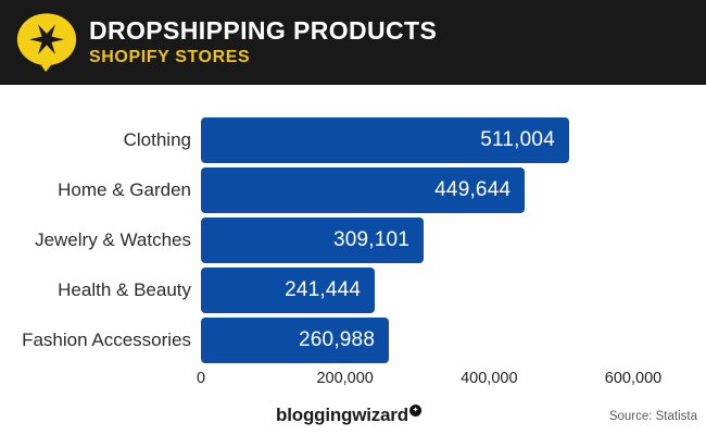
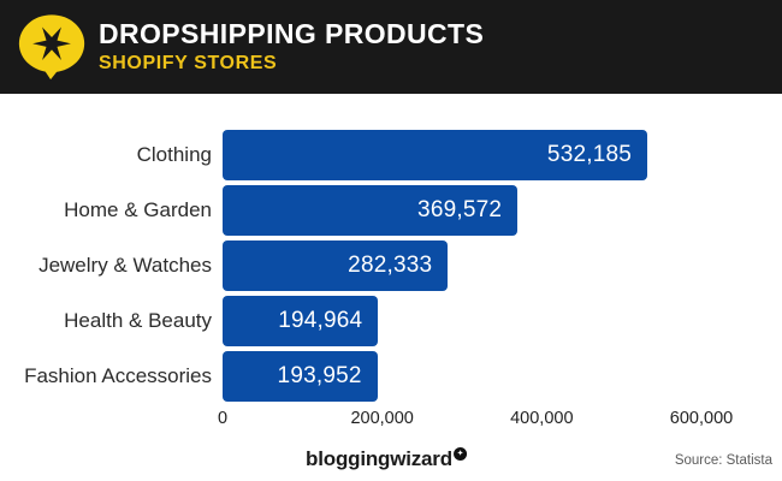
Clothing: 511,004 -> 532,185
Home & Garden: 449,644 -> 369,572
Jewelry & Watches: 309,101 -> 282,333
Health & Beauty: 241,444 -> 194,964
Fashion Accessories: 260,988 -> 193,952
